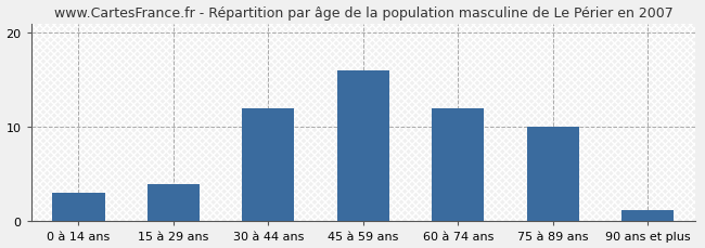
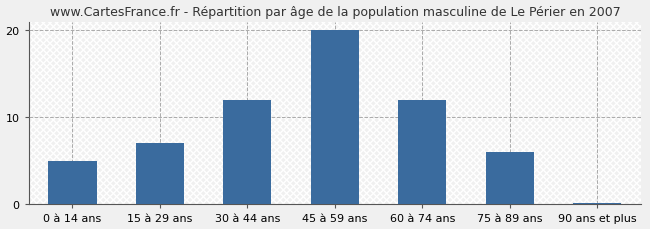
0 à 14 ans: 3.0 -> 5.0
15 à 29 ans: 4.0 -> 7.0
45 à 59 ans: 16.0 -> 20.0
75 à 89 ans: 10.0 -> 6.0
90 ans et plus: 1.2 -> 0.2
